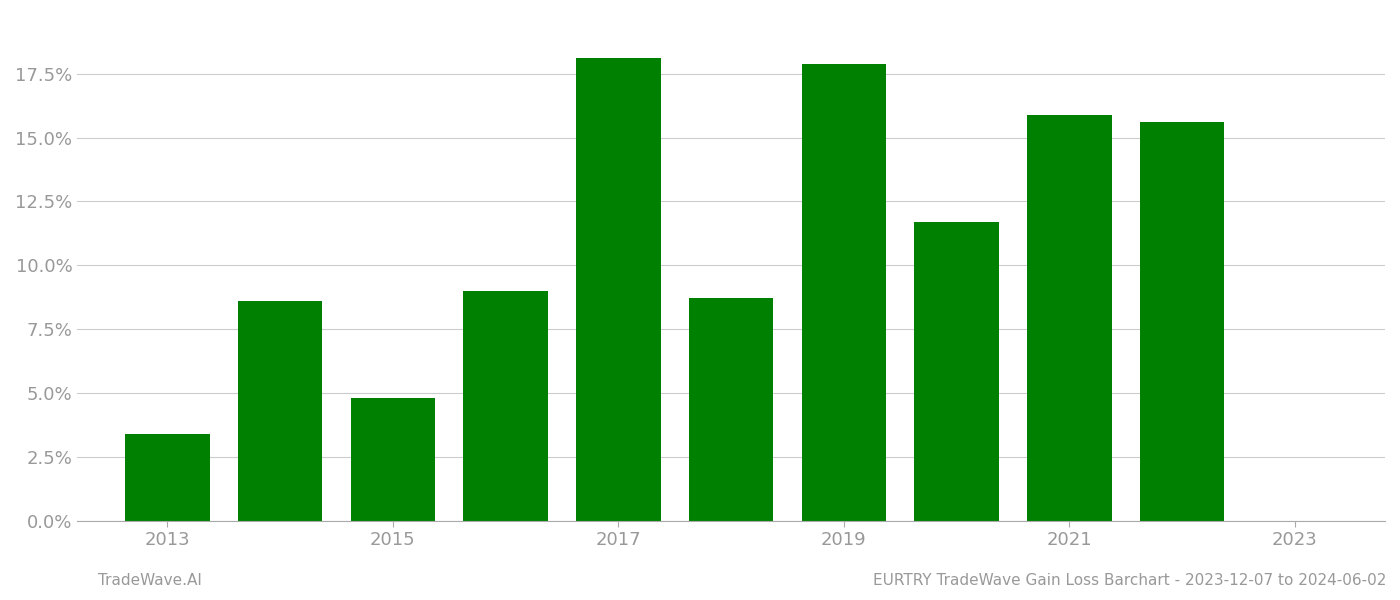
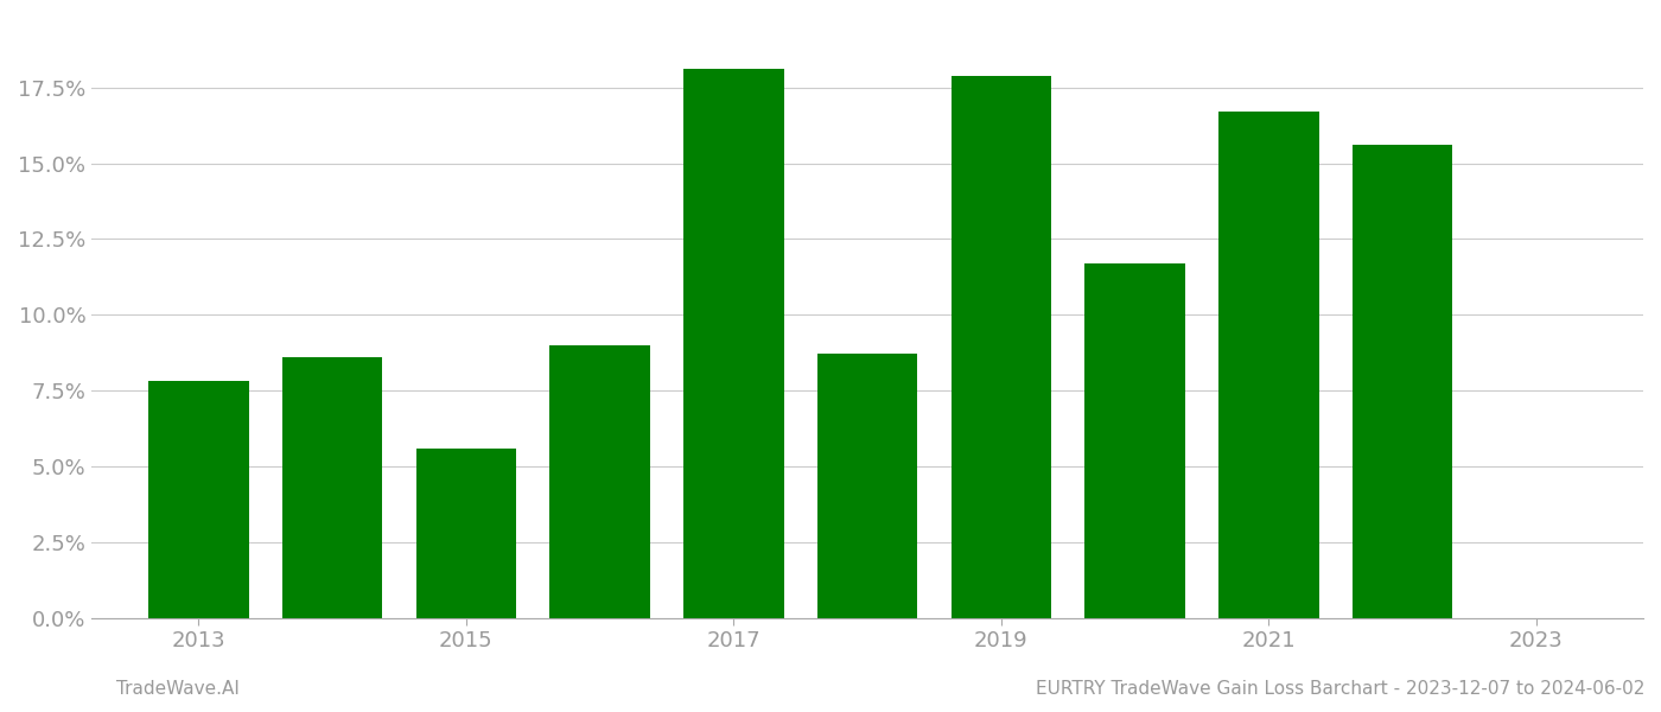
2013: 3.4% -> 7.8%
2015: 4.8% -> 5.6%
2021: 15.9% -> 16.7%
